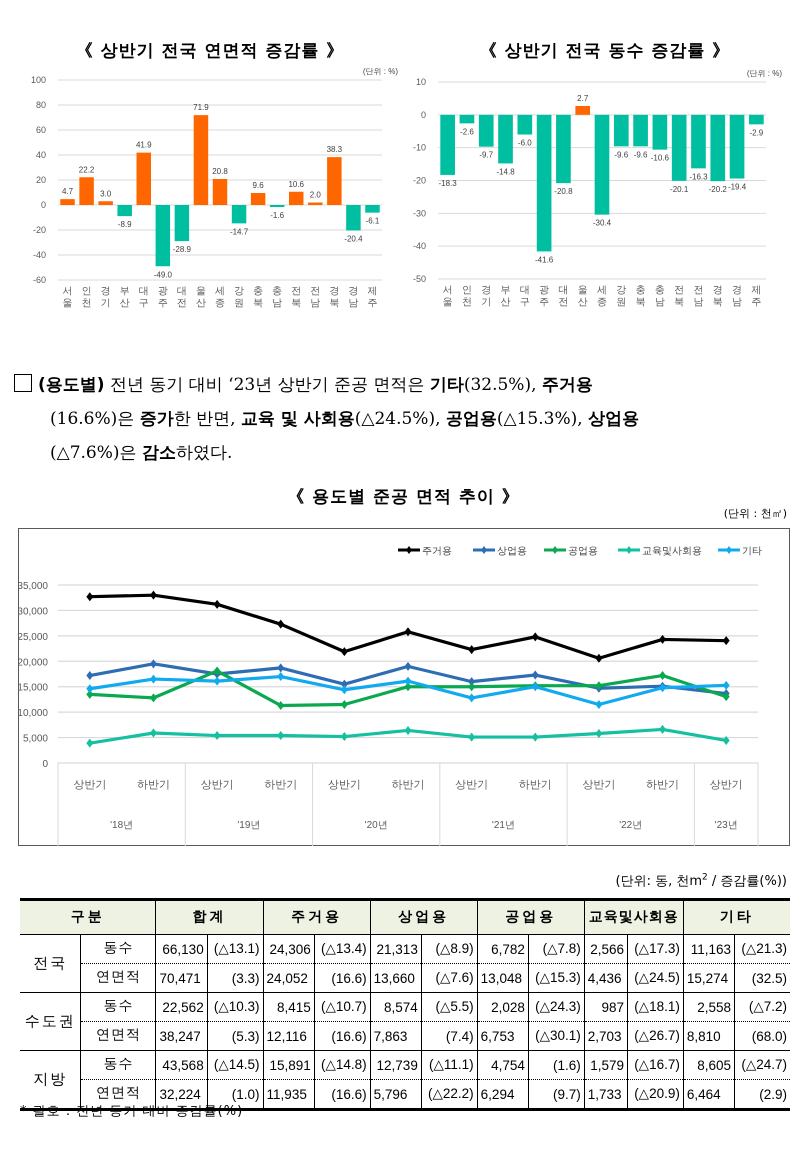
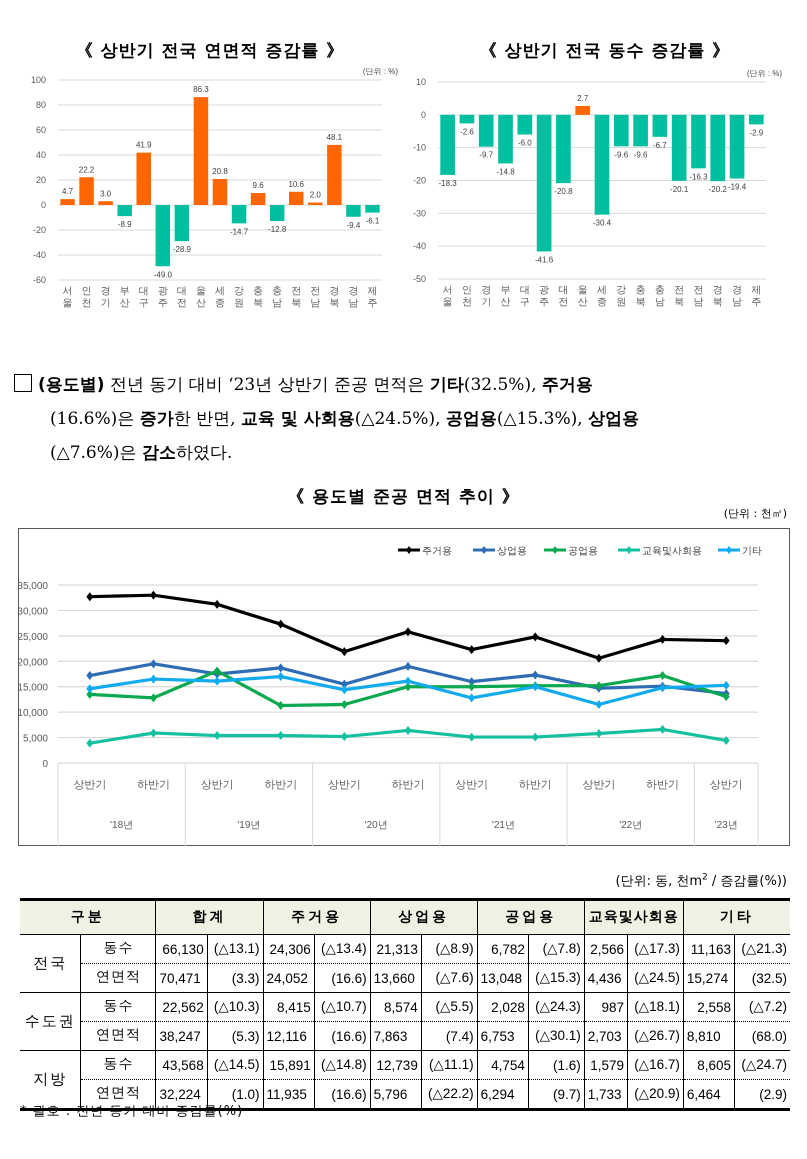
《 상반기 전국 연면적 증감률 》/울산: 71.9 -> 86.3
《 상반기 전국 연면적 증감률 》/충남: -1.6 -> -12.8
《 상반기 전국 연면적 증감률 》/경북: 38.3 -> 48.1
《 상반기 전국 연면적 증감률 》/경남: -20.4 -> -9.4
《 상반기 전국 동수 증감률 》/충남: -10.6 -> -6.7
